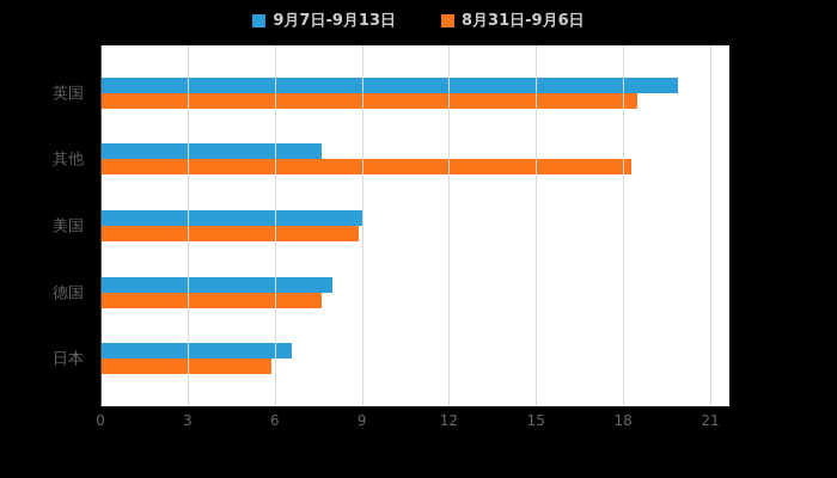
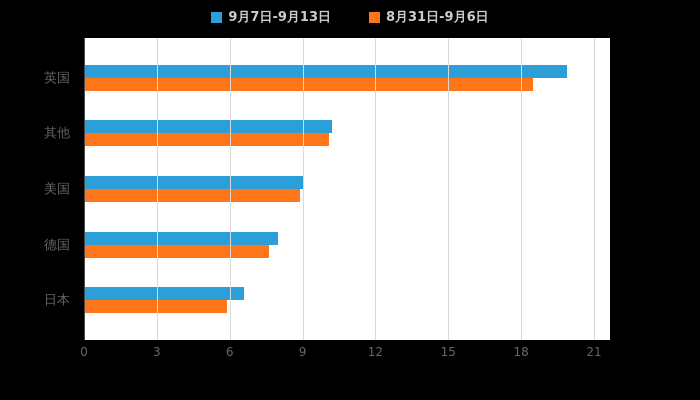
9月7日-9月13日/其他: 7.6 -> 10.2
8月31日-9月6日/其他: 18.3 -> 10.1
